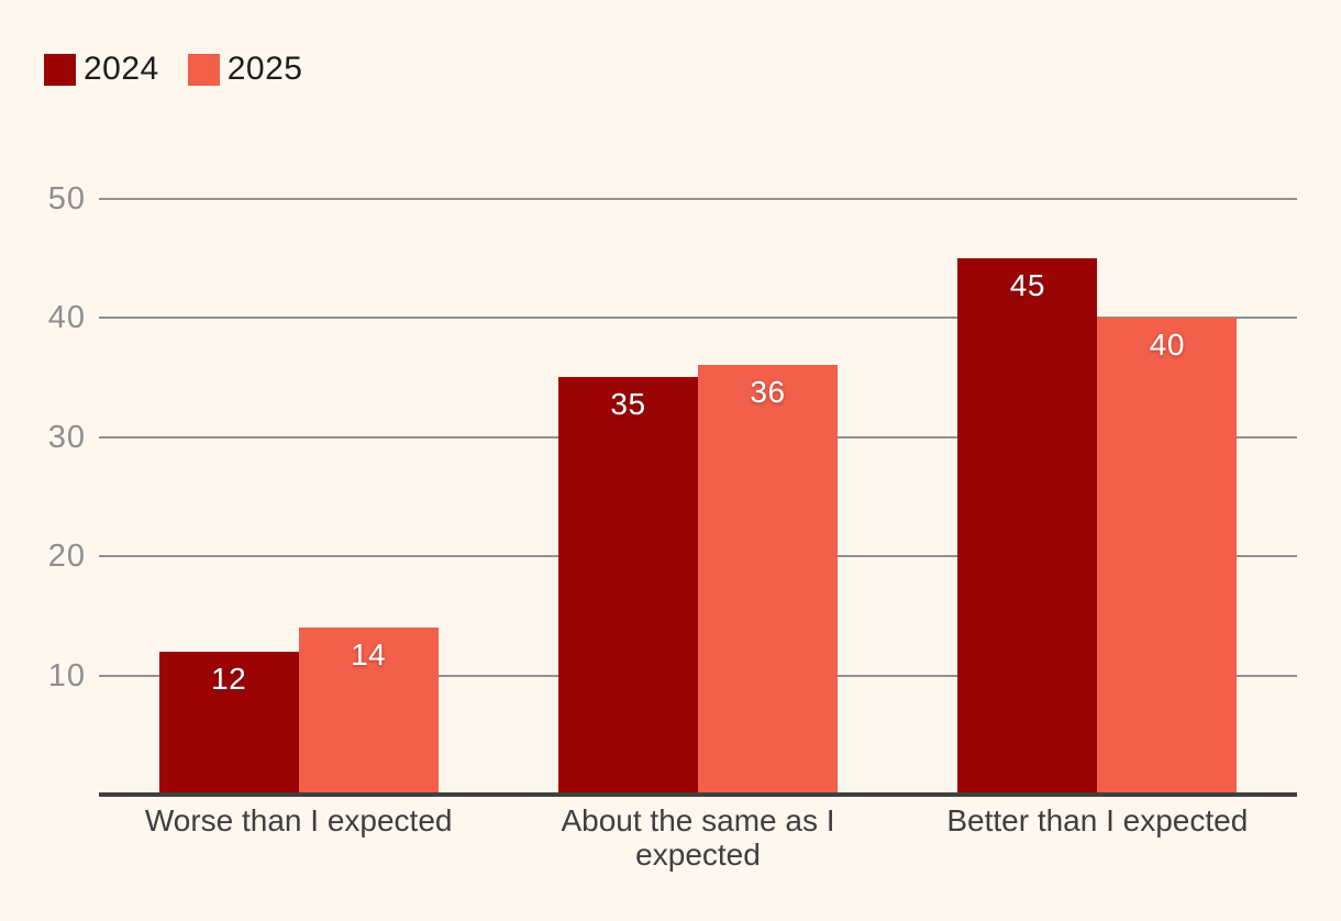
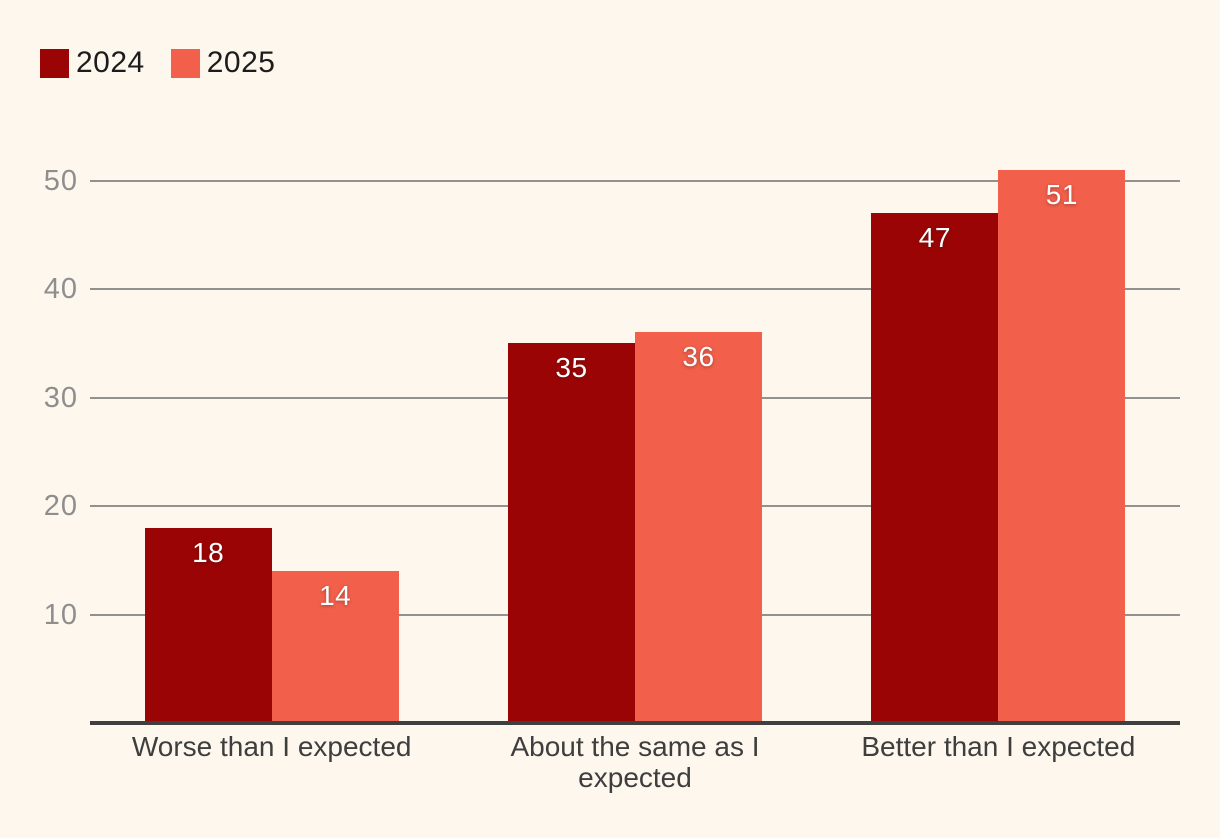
2024/Worse than I expected: 12 -> 18
2024/Better than I expected: 45 -> 47
2025/Better than I expected: 40 -> 51
